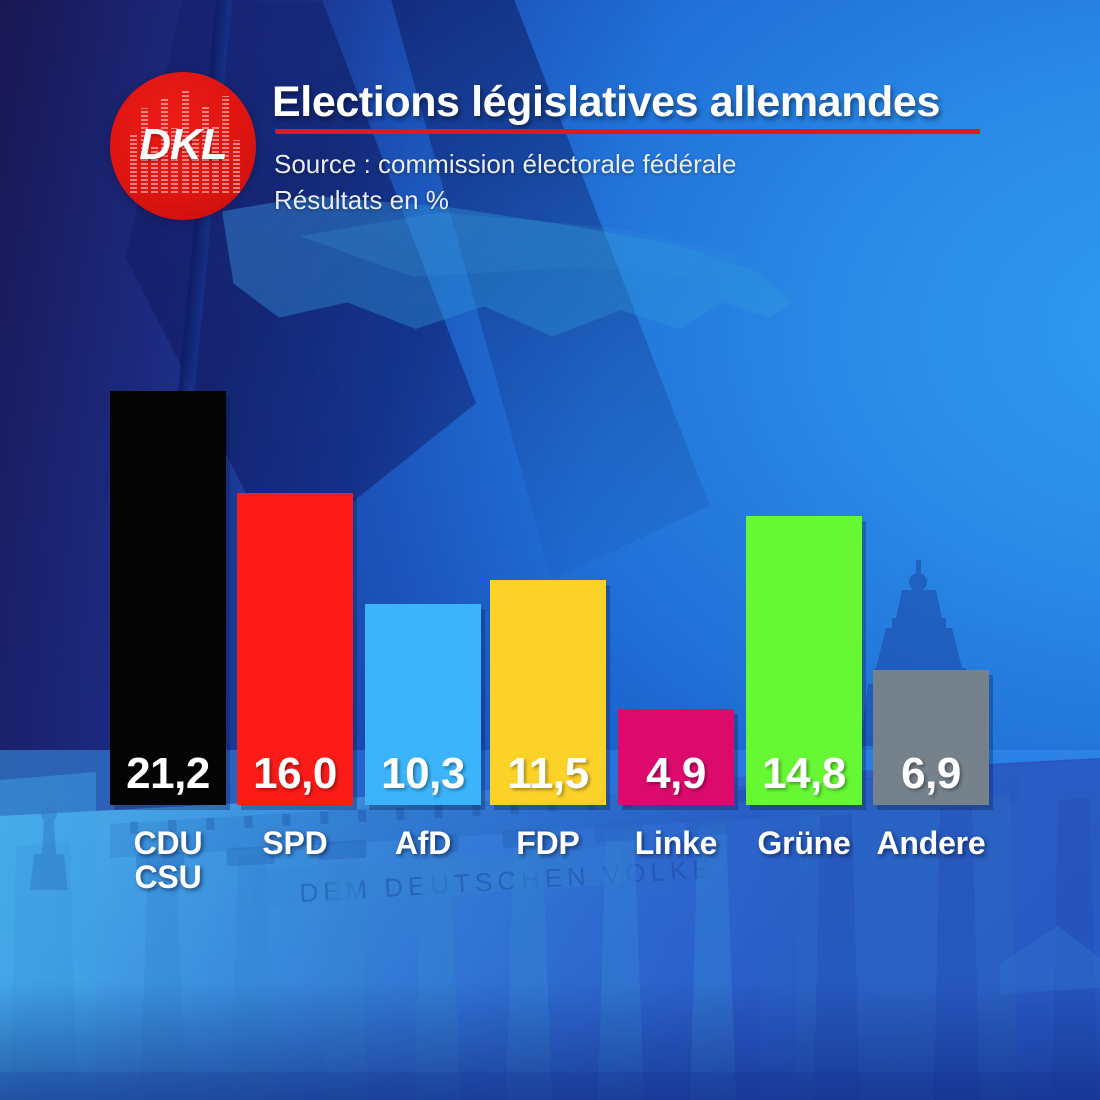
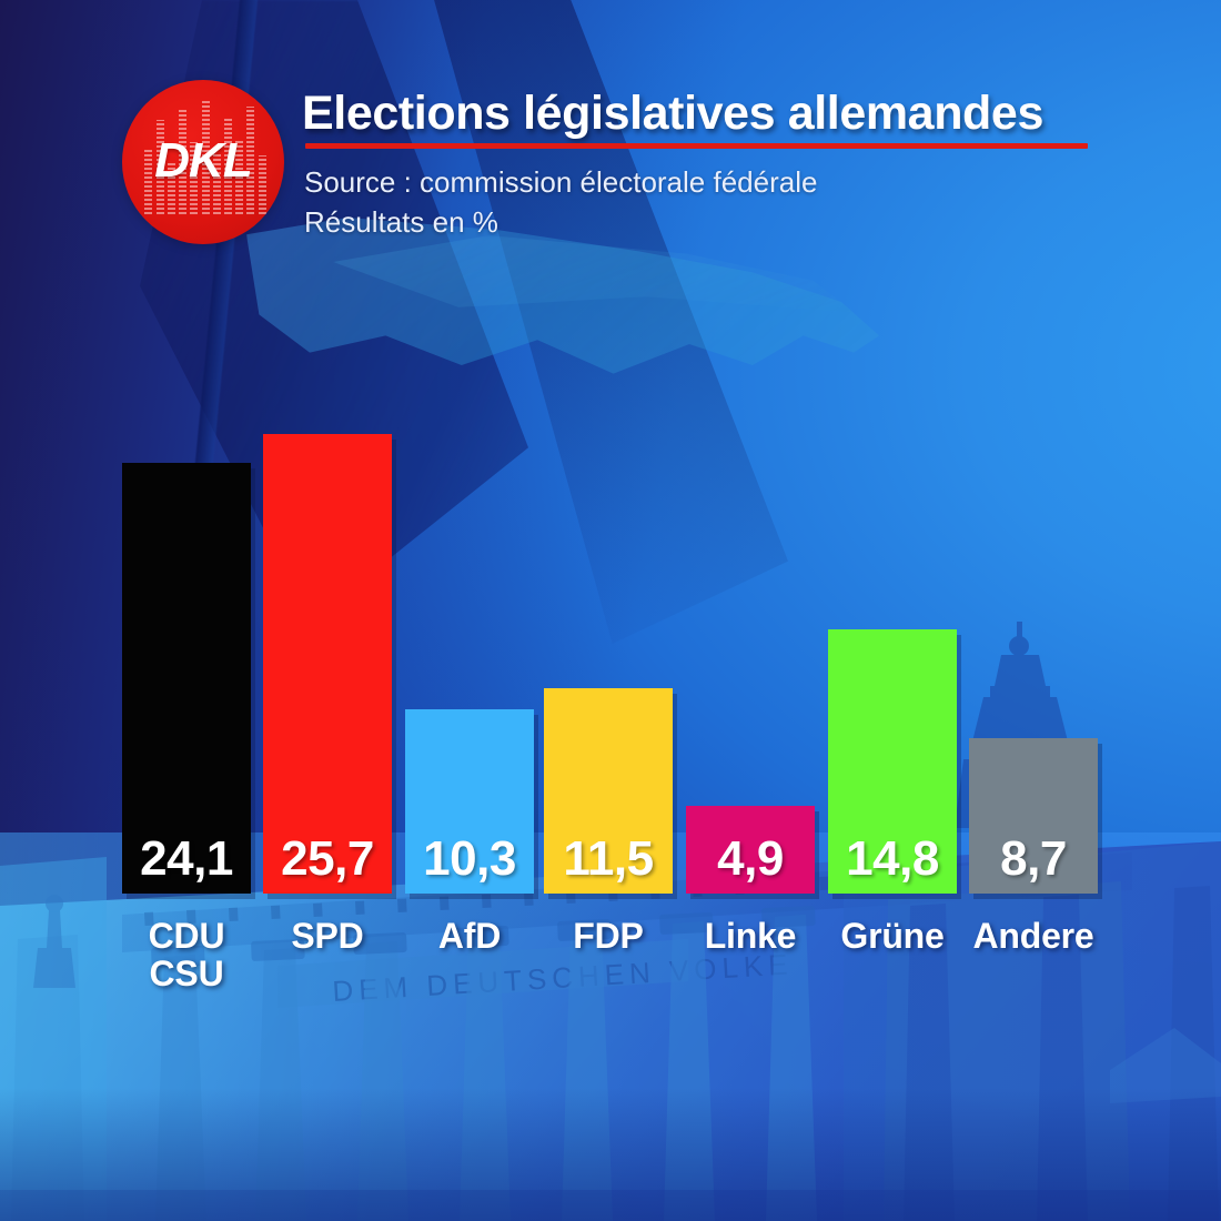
CDU CSU: 21,2 -> 24,1
SPD: 16,0 -> 25,7
Andere: 6,9 -> 8,7
